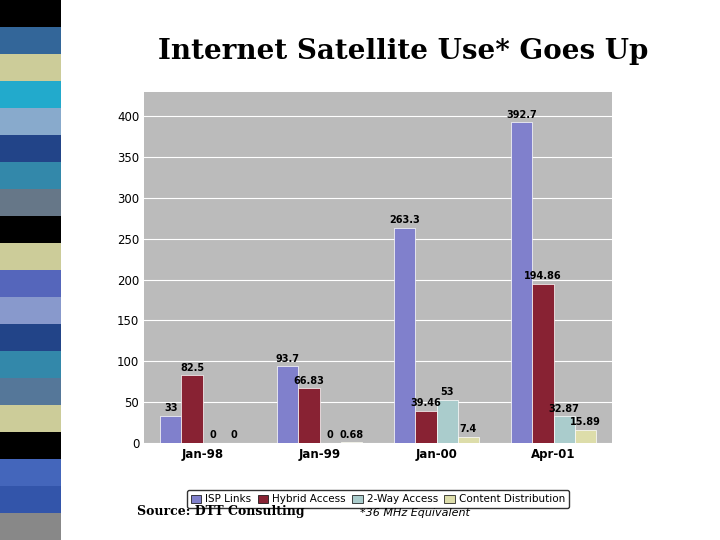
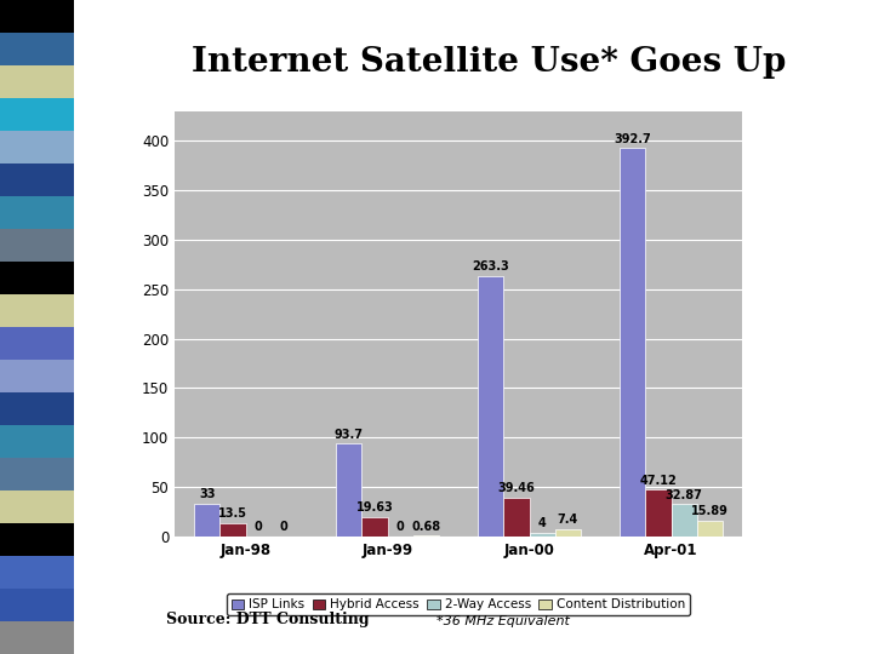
Hybrid Access/Jan-98: 82.5 -> 13.5
Hybrid Access/Jan-99: 66.83 -> 19.63
2-Way Access/Jan-00: 53 -> 4
Hybrid Access/Apr-01: 194.86 -> 47.12
